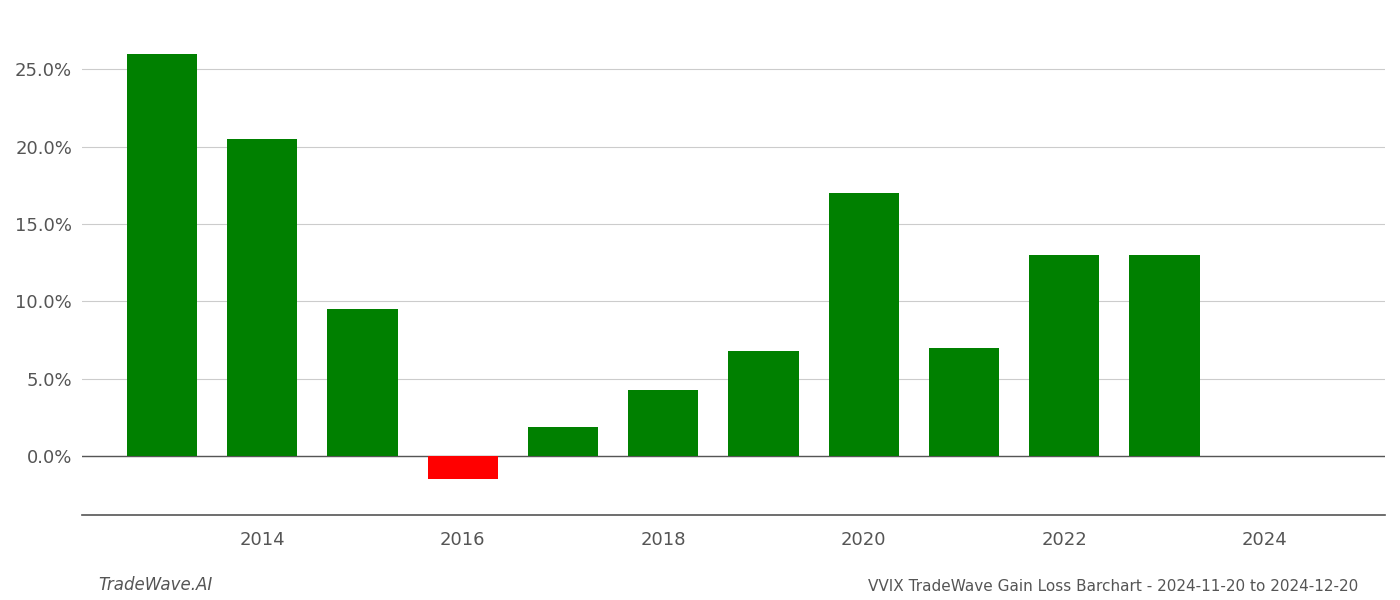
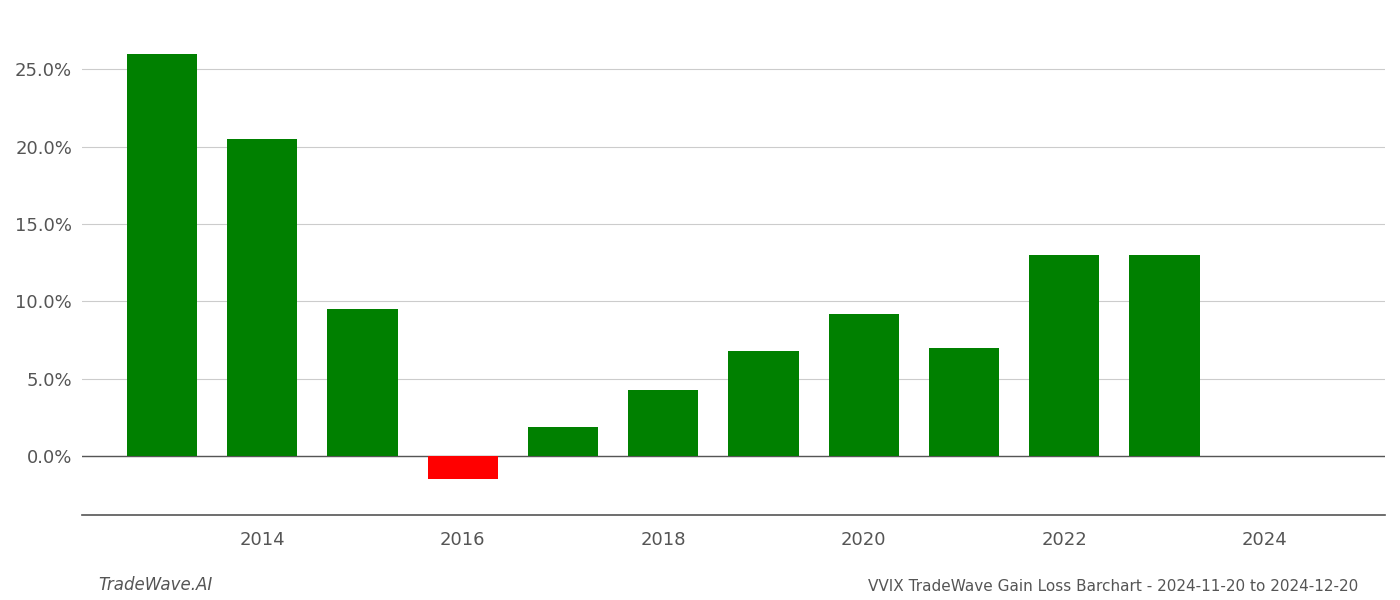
2020: 17.0% -> 9.2%
